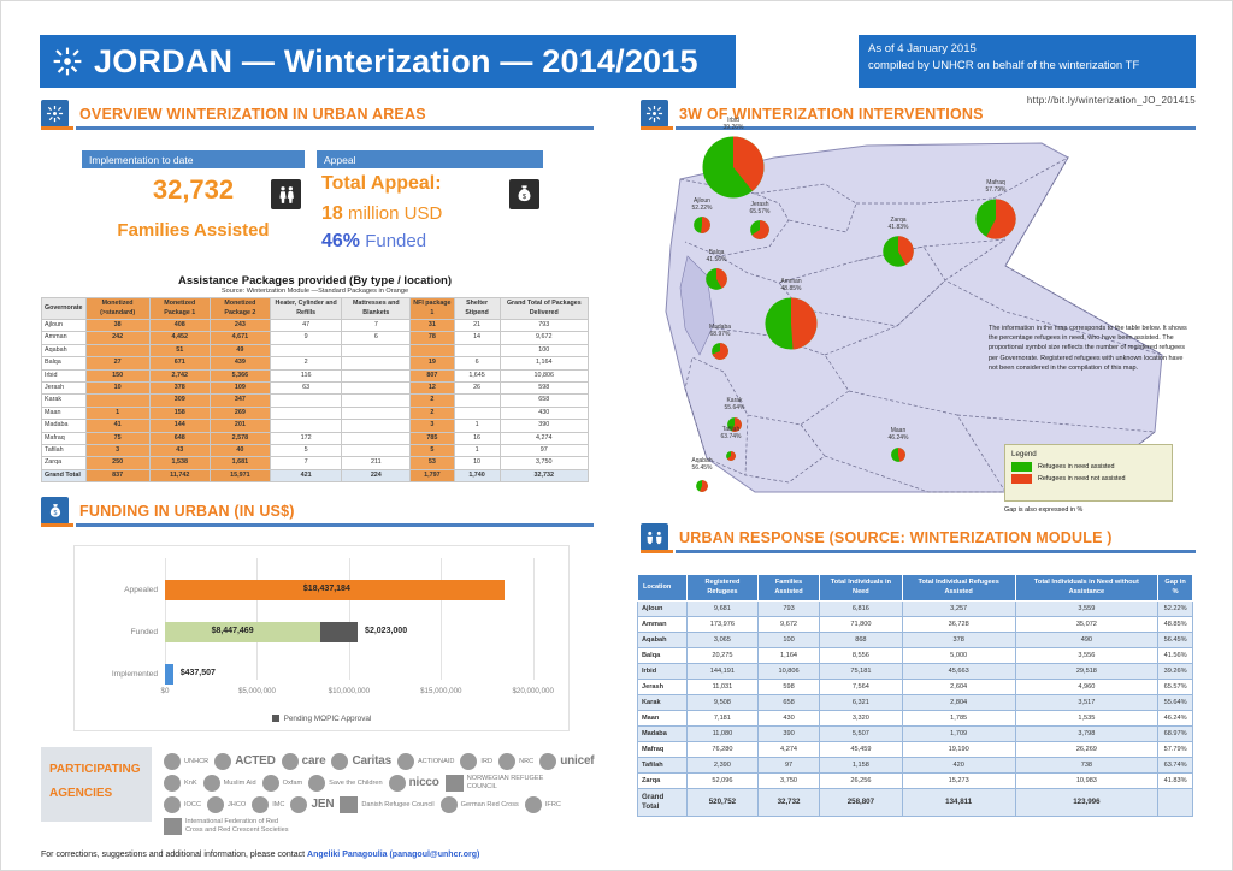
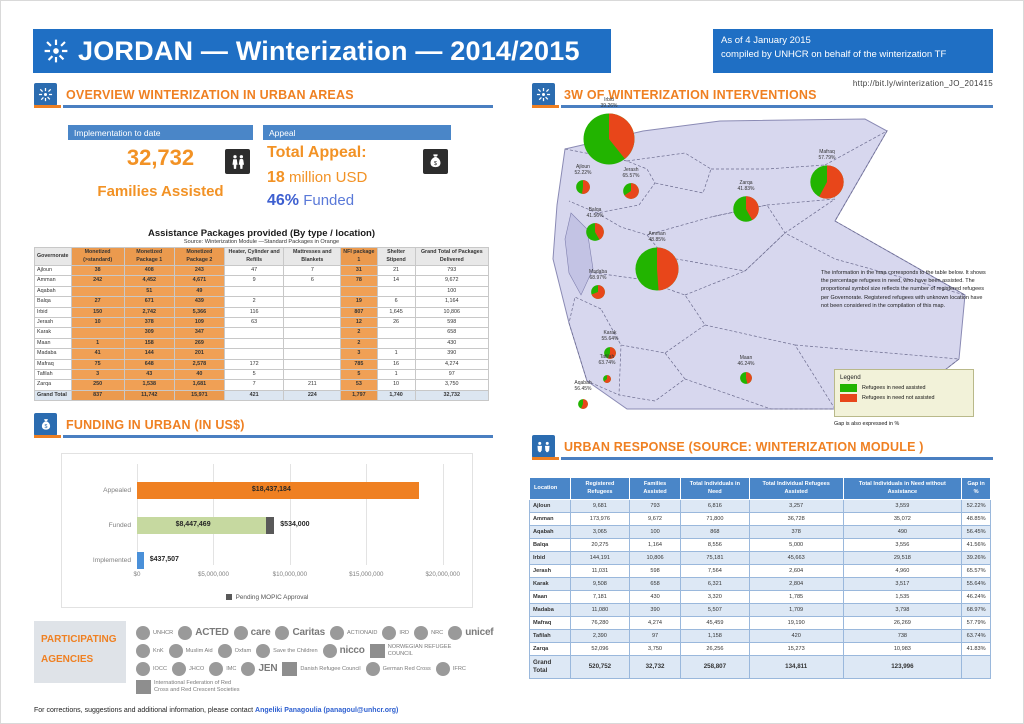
Pending MOPIC Approval/Funded: $2,023,000 -> $534,000
